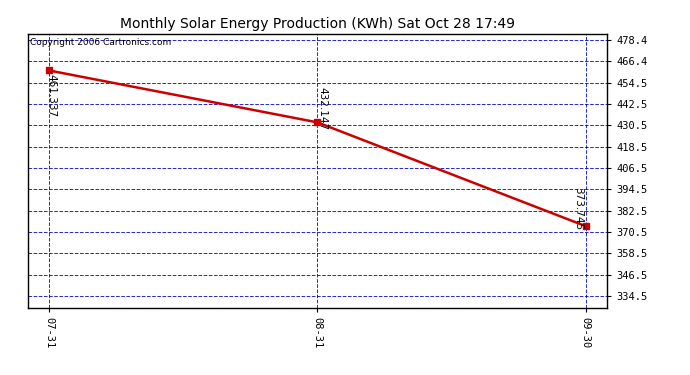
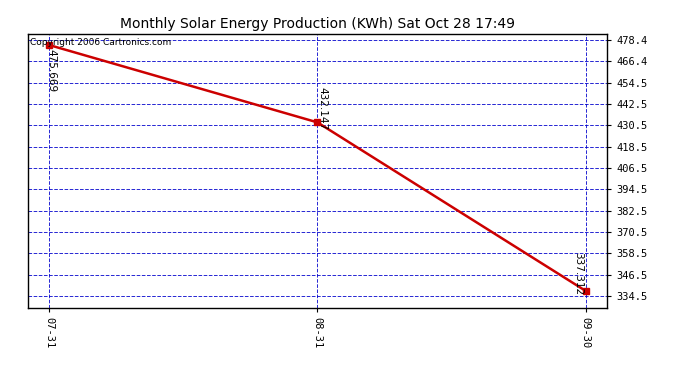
07-31: 461.337 -> 475.669
09-30: 373.745 -> 337.312
